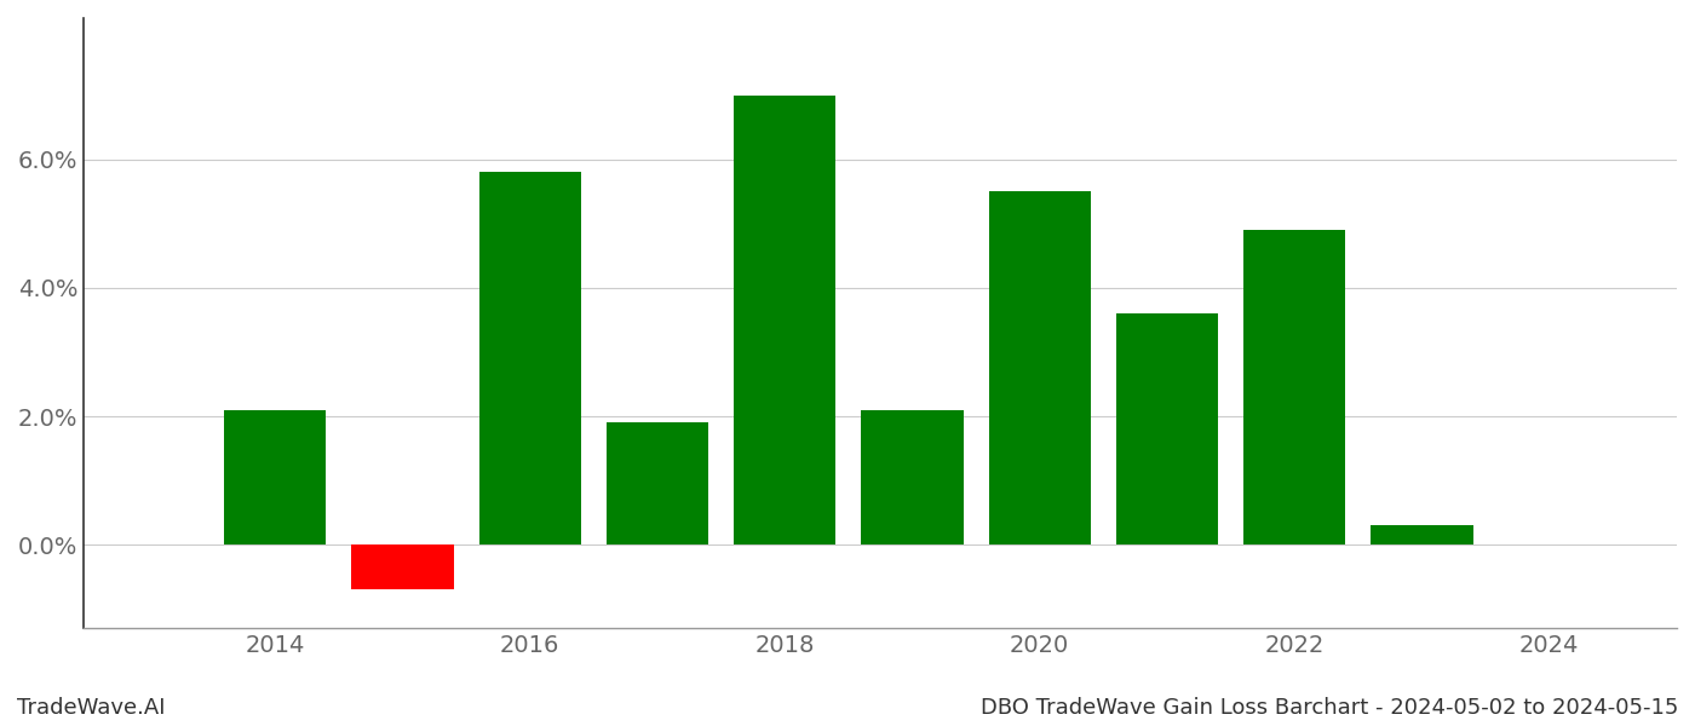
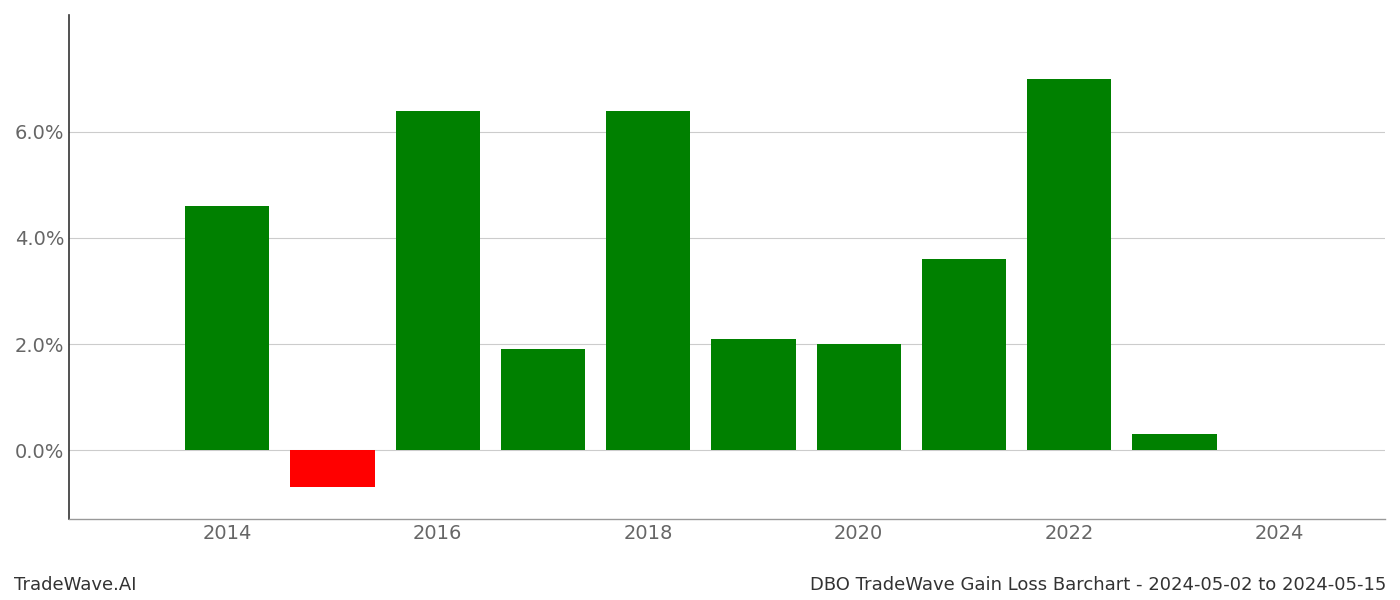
2014: 2.1% -> 4.6%
2016: 5.8% -> 6.4%
2018: 7.0% -> 6.4%
2020: 5.5% -> 2.0%
2022: 4.9% -> 7.0%
